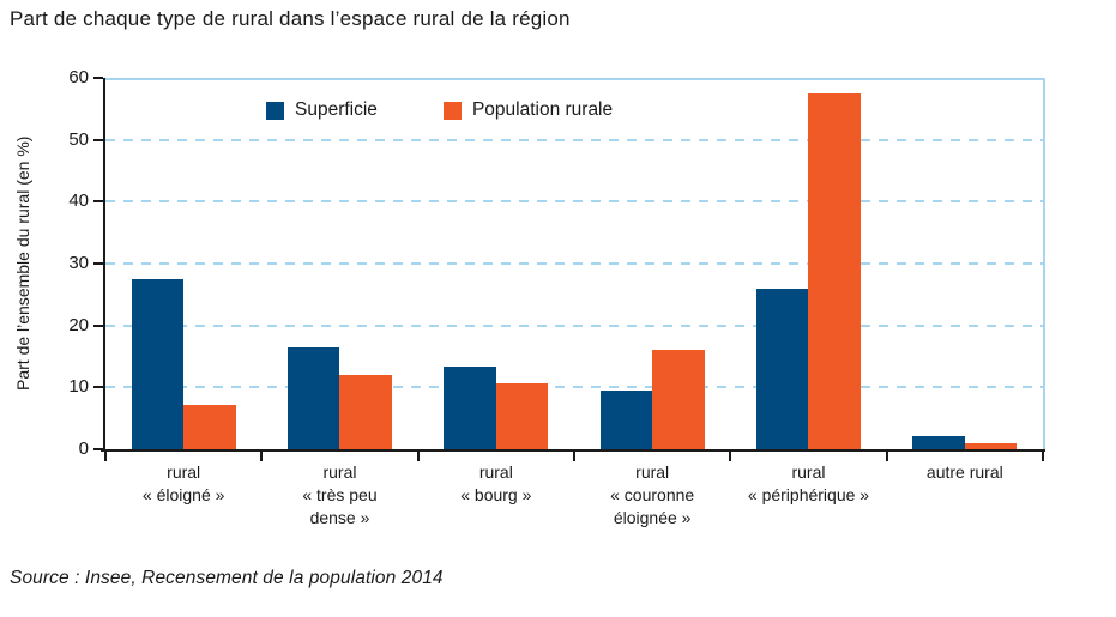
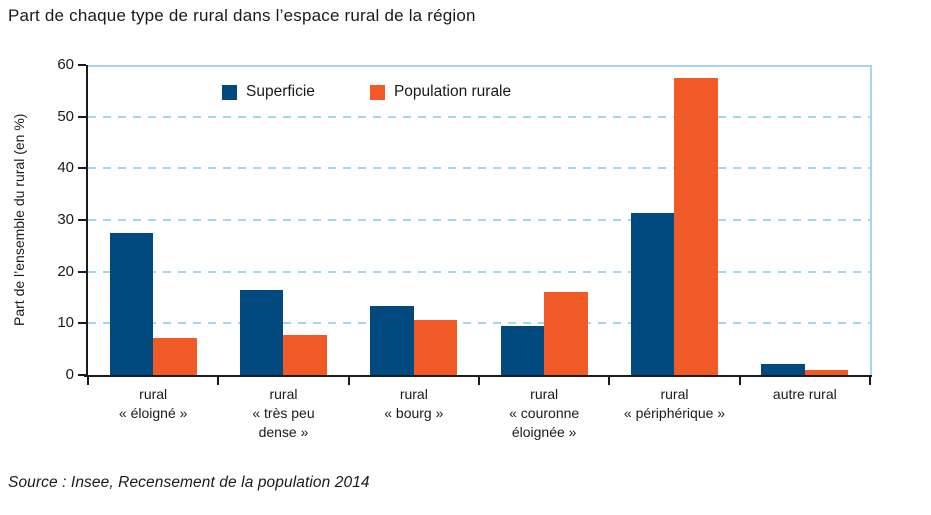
Population rurale/rural « très peu dense »: 12 -> 8
Superficie/rural « périphérique »: 26 -> 31
